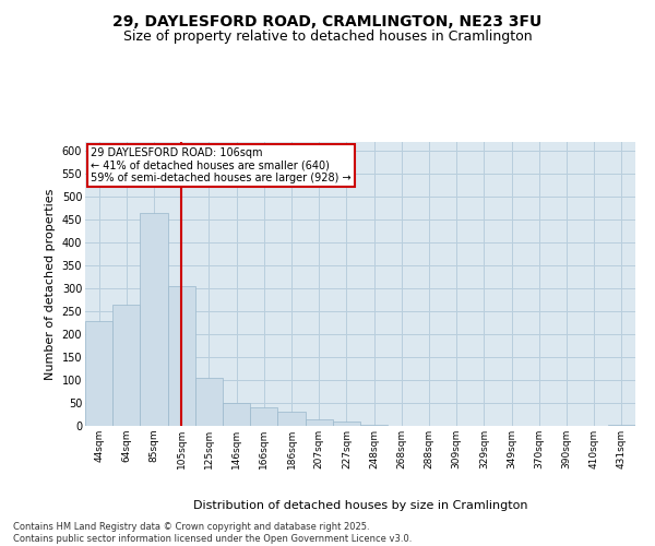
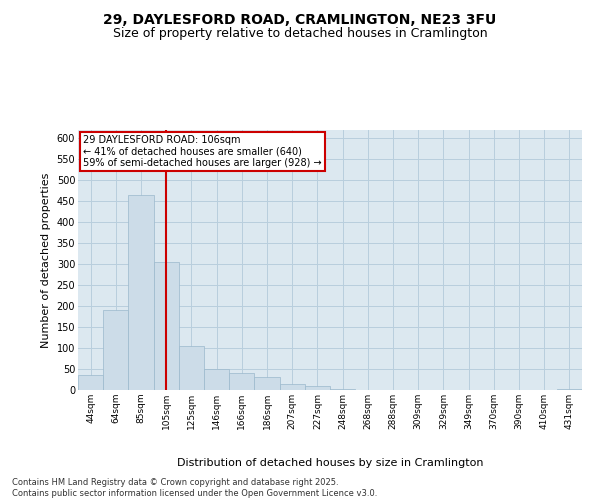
44sqm: 230 -> 35
64sqm: 265 -> 190
